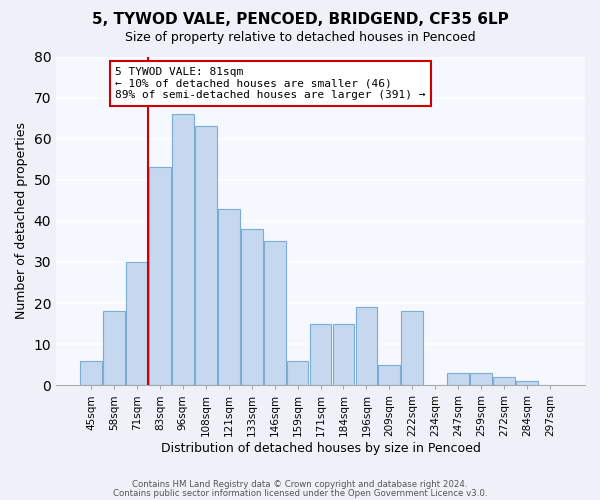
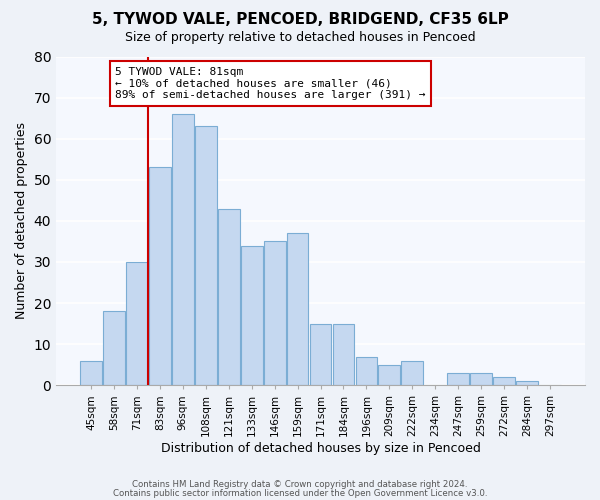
133sqm: 38 -> 34
159sqm: 6 -> 37
196sqm: 19 -> 7
222sqm: 18 -> 6
